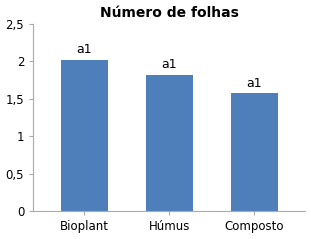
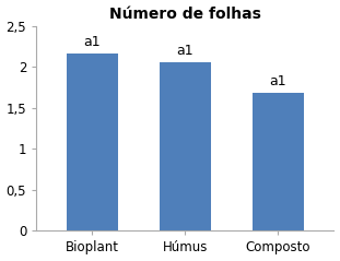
Bioplant: 2,02 -> 2,16
Húmus: 1,82 -> 2,06
Composto: 1,57 -> 1,68
